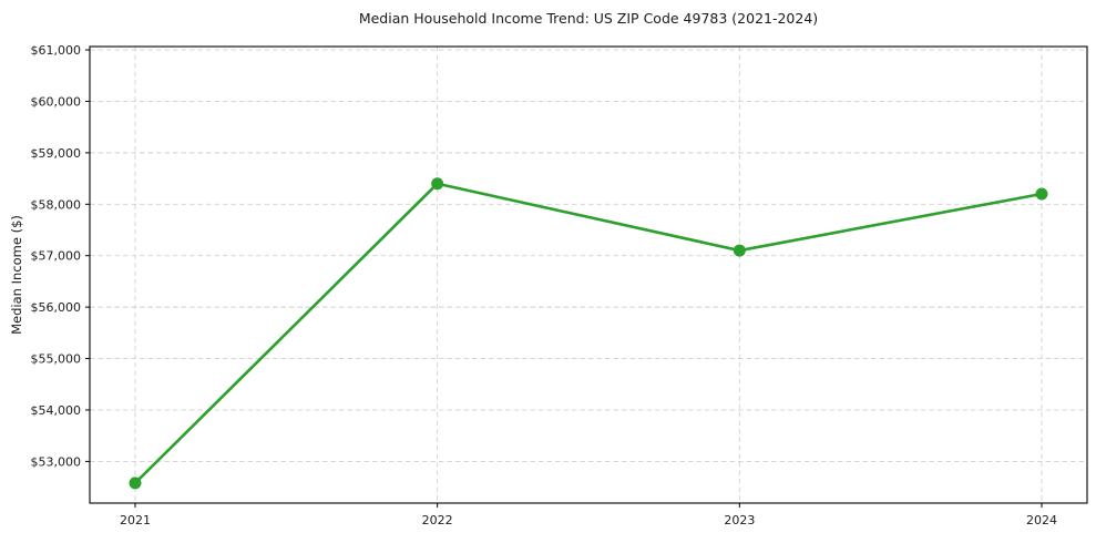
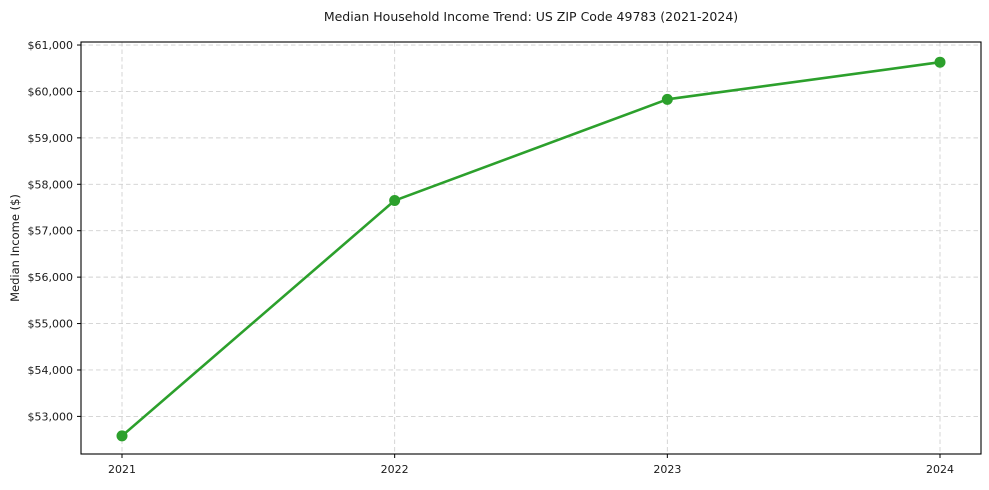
2022: $58400 -> $57600
2023: $57100 -> $59800
2024: $58200 -> $60600
